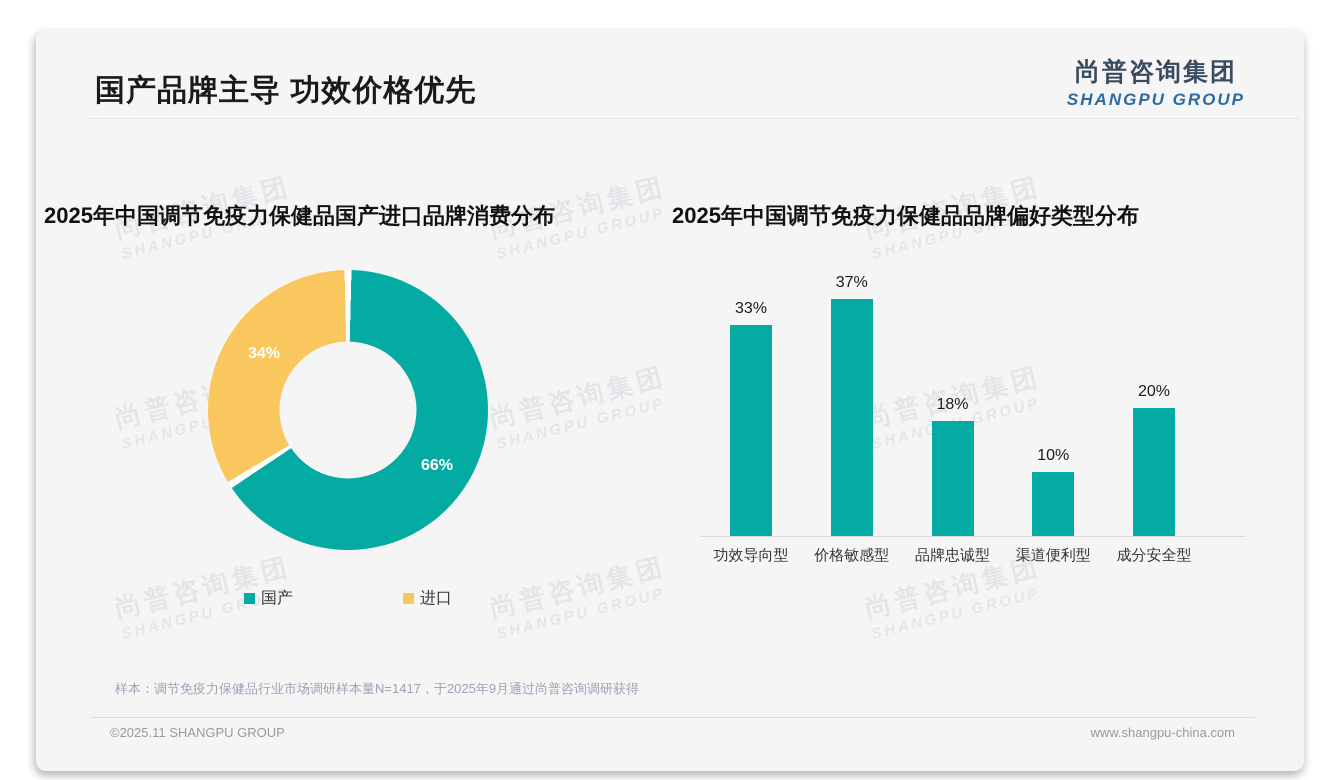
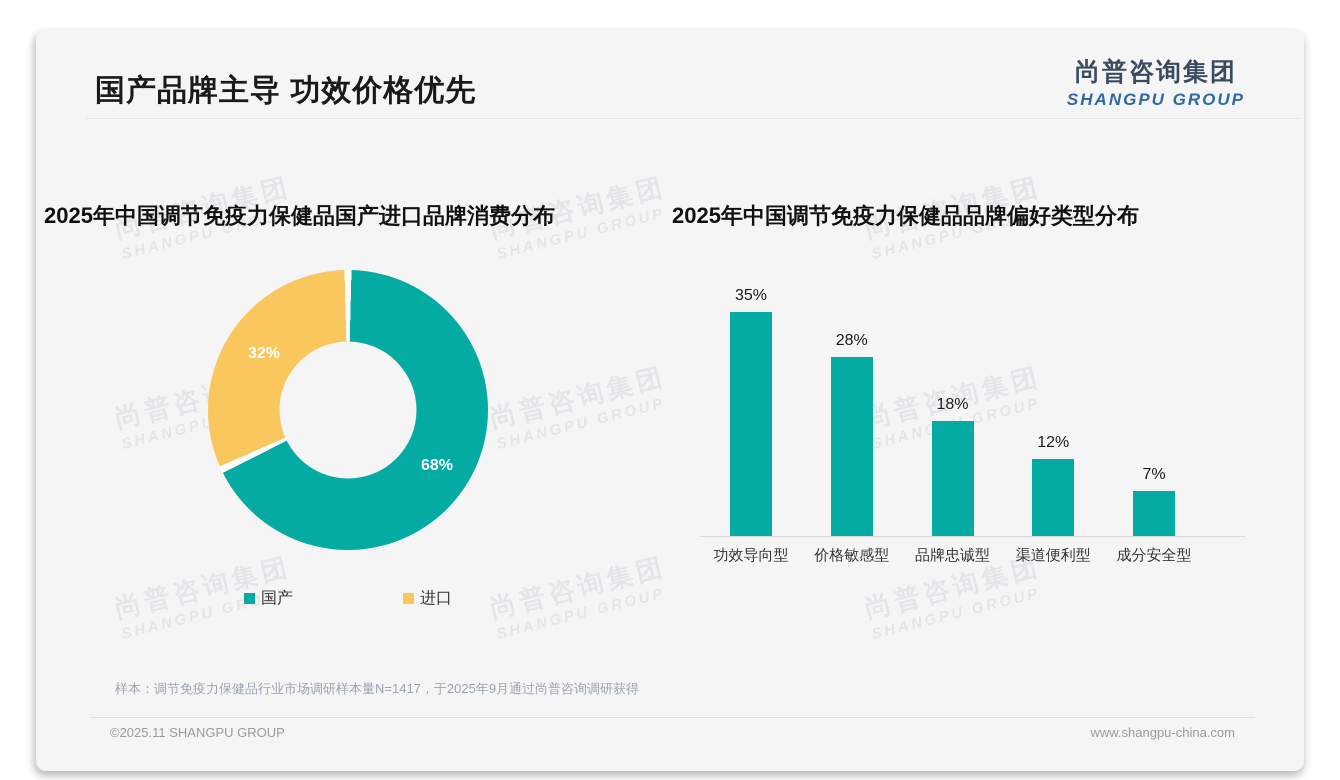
2025年中国调节免疫力保健品国产进口品牌消费分布/国产: 66% -> 68%
2025年中国调节免疫力保健品国产进口品牌消费分布/进口: 34% -> 32%
2025年中国调节免疫力保健品品牌偏好类型分布/功效导向型: 33% -> 35%
2025年中国调节免疫力保健品品牌偏好类型分布/价格敏感型: 37% -> 28%
2025年中国调节免疫力保健品品牌偏好类型分布/渠道便利型: 10% -> 12%
2025年中国调节免疫力保健品品牌偏好类型分布/成分安全型: 20% -> 7%
